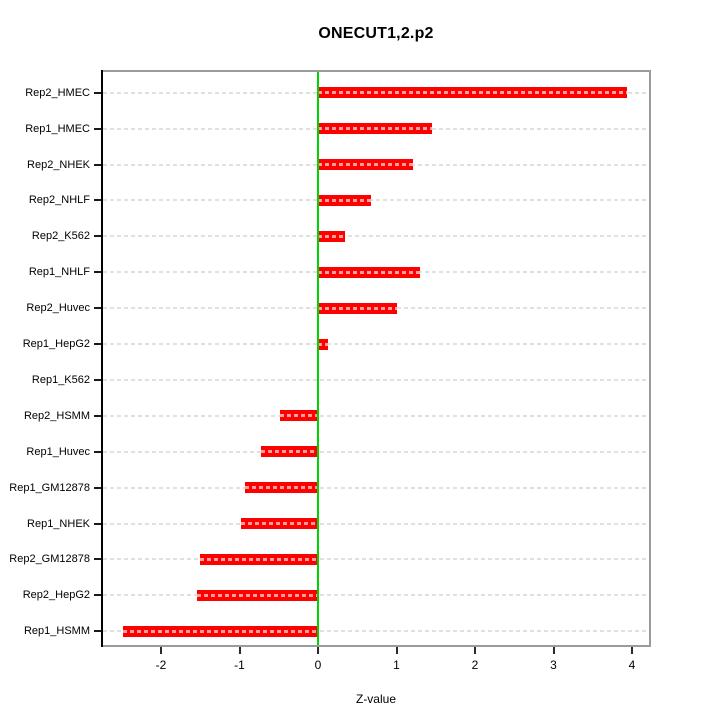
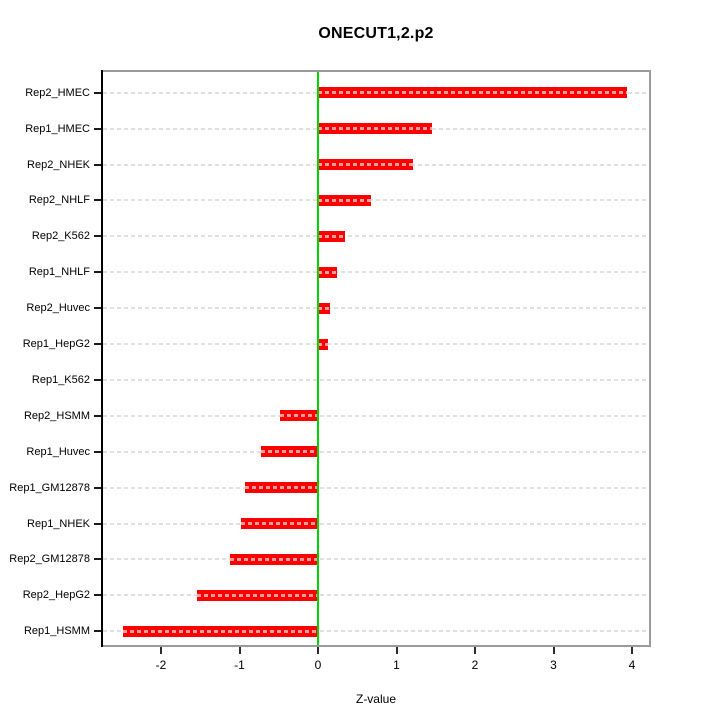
Rep1_NHLF: 1.3 -> 0.2
Rep2_Huvec: 1.0 -> 0.1
Rep2_GM12878: -1.5 -> -1.1
